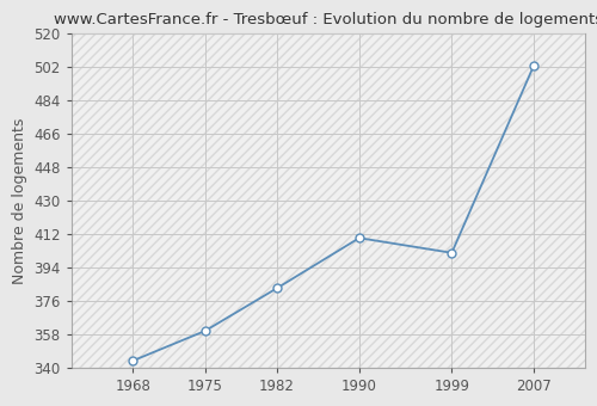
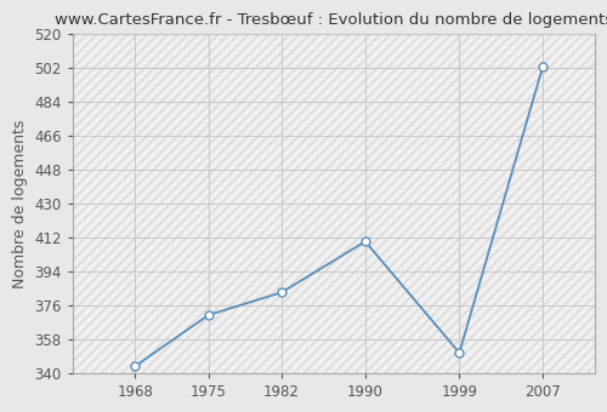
1975: 360 -> 371
1999: 402 -> 351
